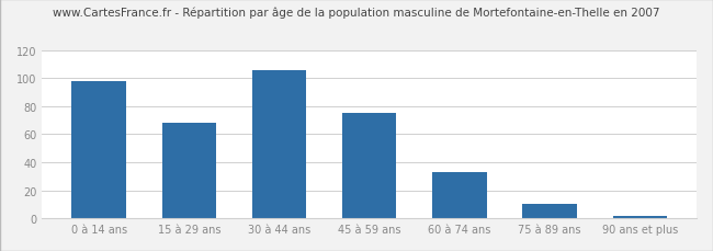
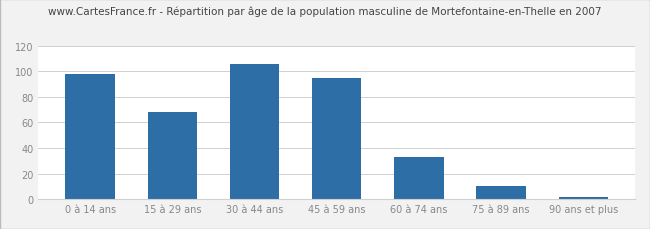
45 à 59 ans: 75 -> 95
